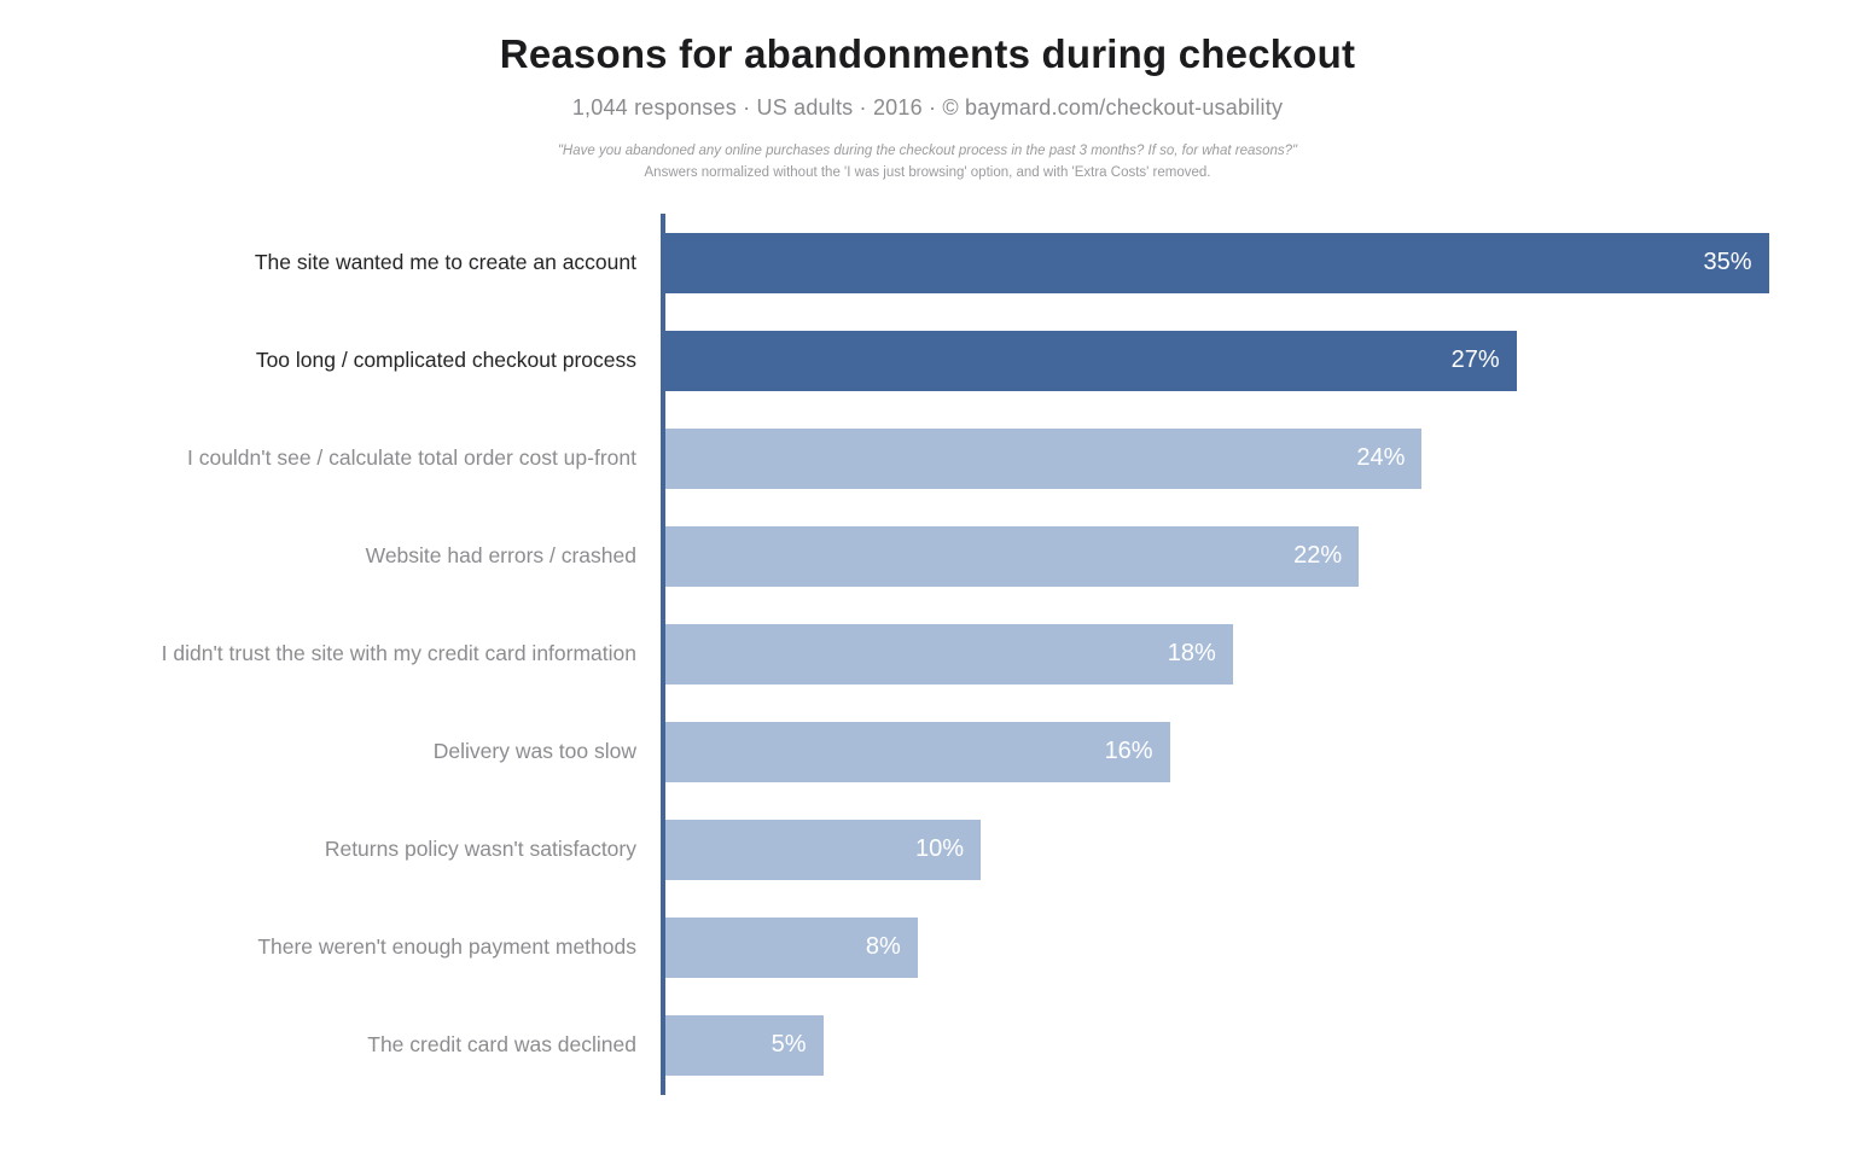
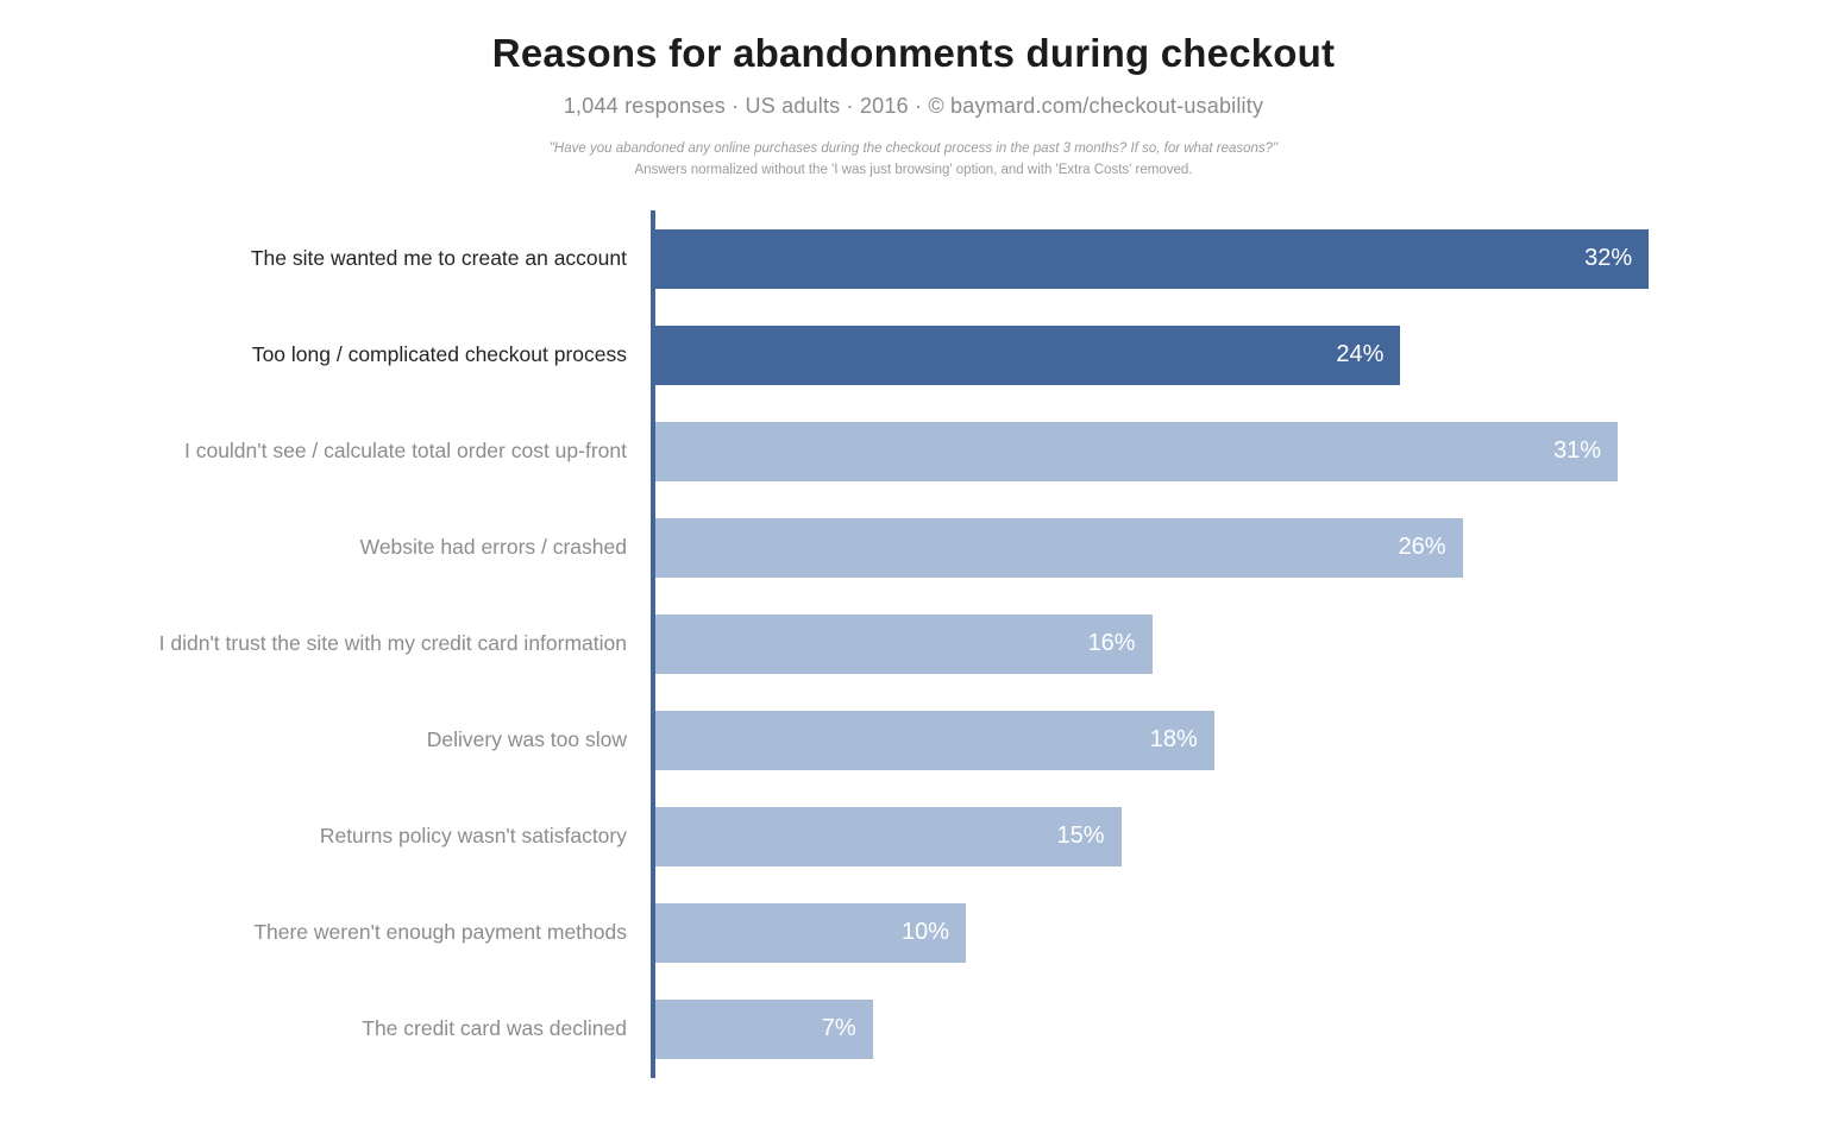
The site wanted me to create an account: 35% -> 32%
Too long / complicated checkout process: 27% -> 24%
I couldn't see / calculate total order cost up-front: 24% -> 31%
Website had errors / crashed: 22% -> 26%
I didn't trust the site with my credit card information: 18% -> 16%
Delivery was too slow: 16% -> 18%
Returns policy wasn't satisfactory: 10% -> 15%
There weren't enough payment methods: 8% -> 10%
The credit card was declined: 5% -> 7%
